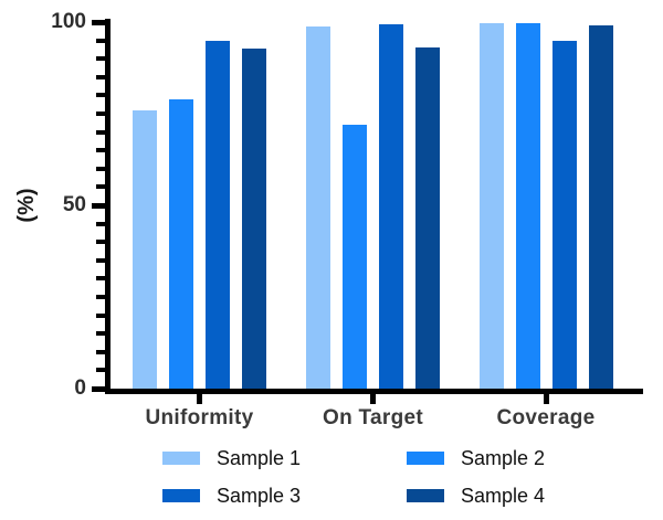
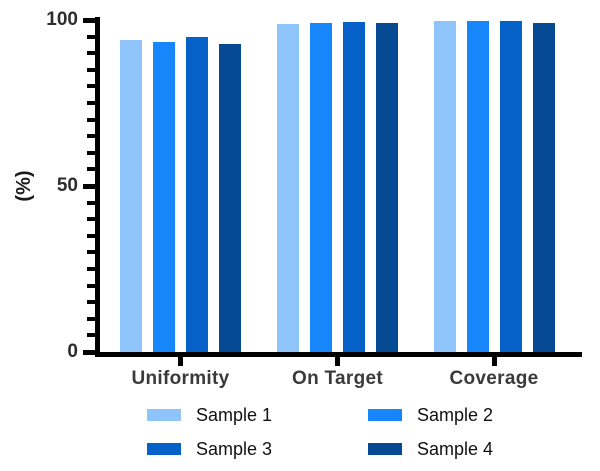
Sample 1/Uniformity: 76 -> 94
Sample 2/Uniformity: 79 -> 93
Sample 2/On Target: 72 -> 99
Sample 4/On Target: 93 -> 99
Sample 3/Coverage: 95 -> 100
